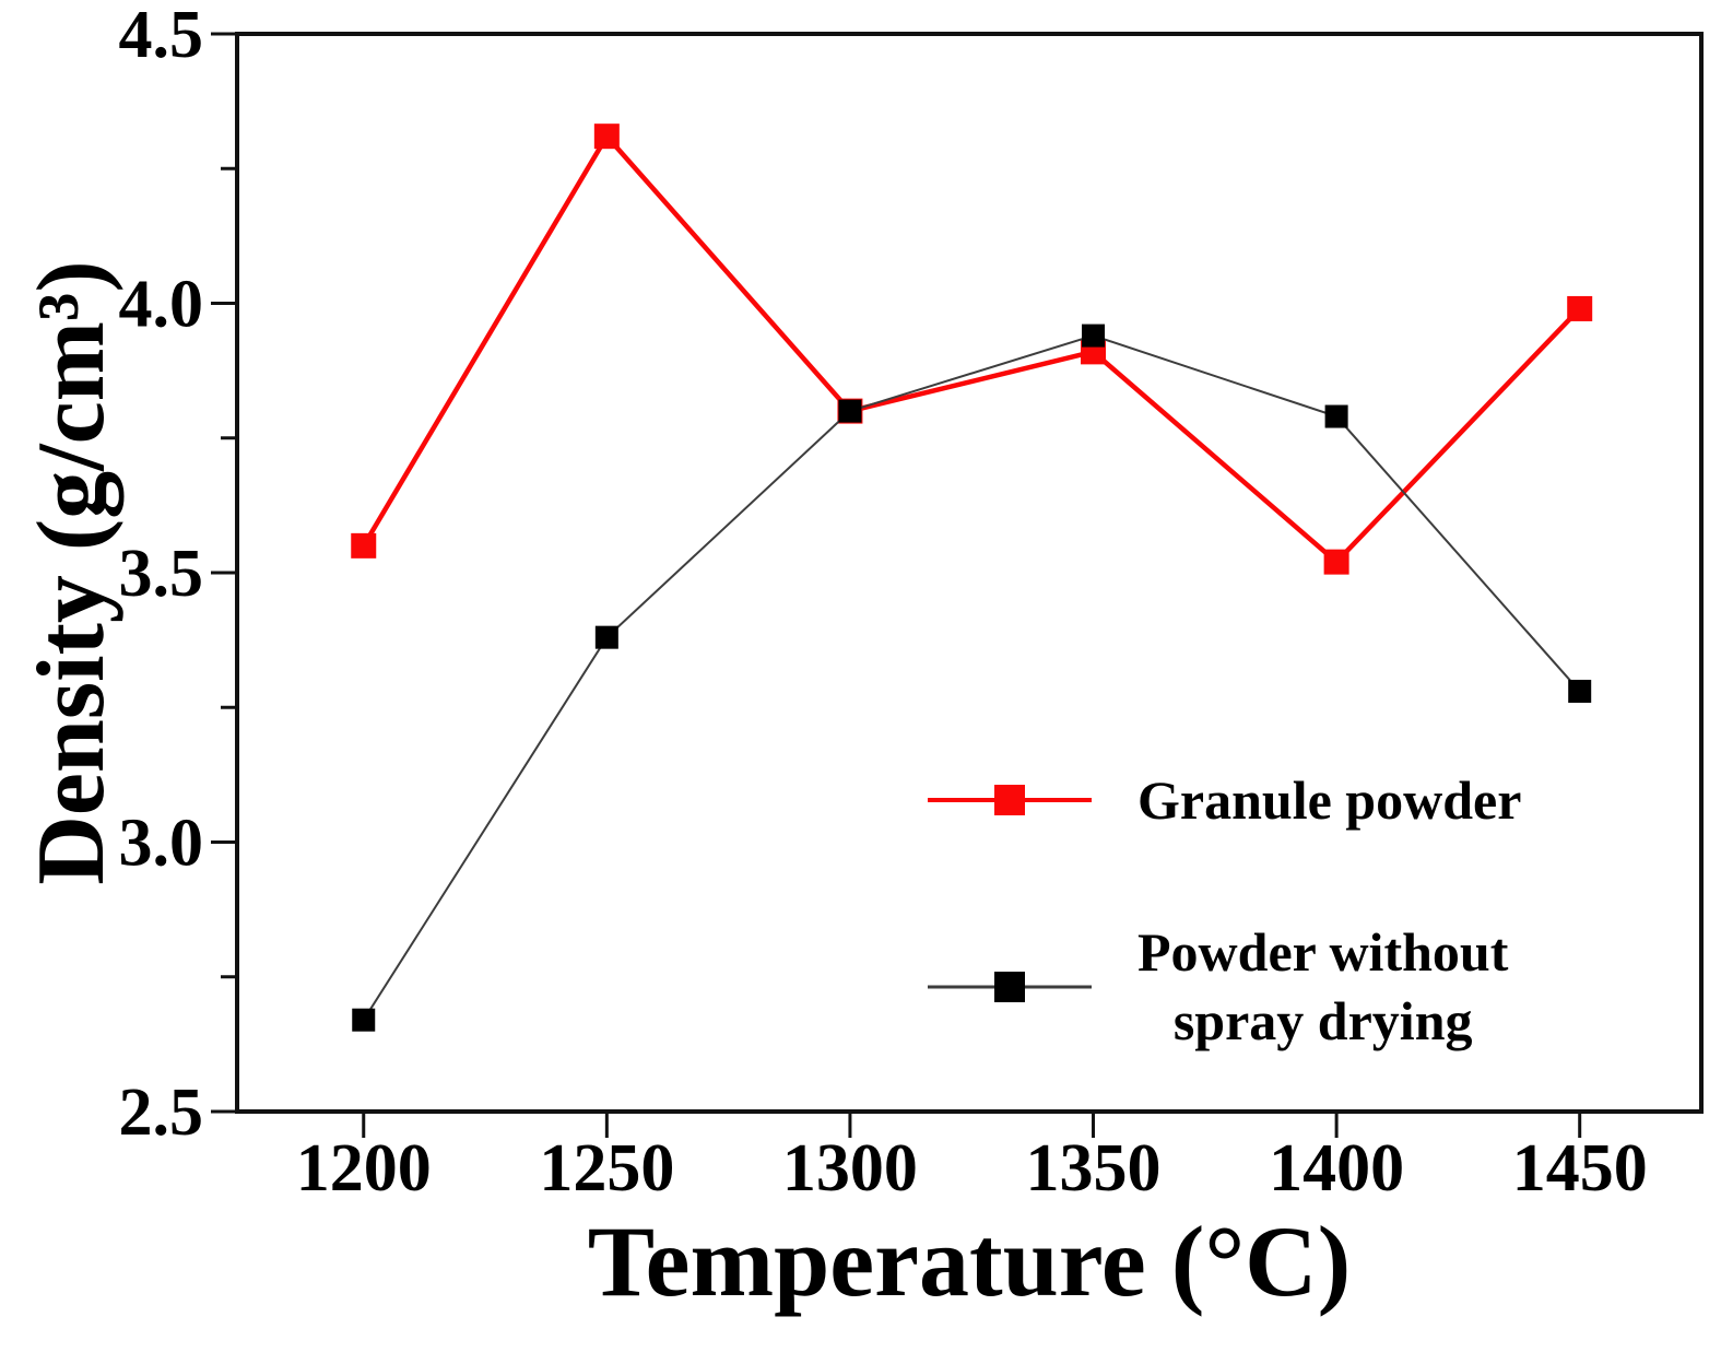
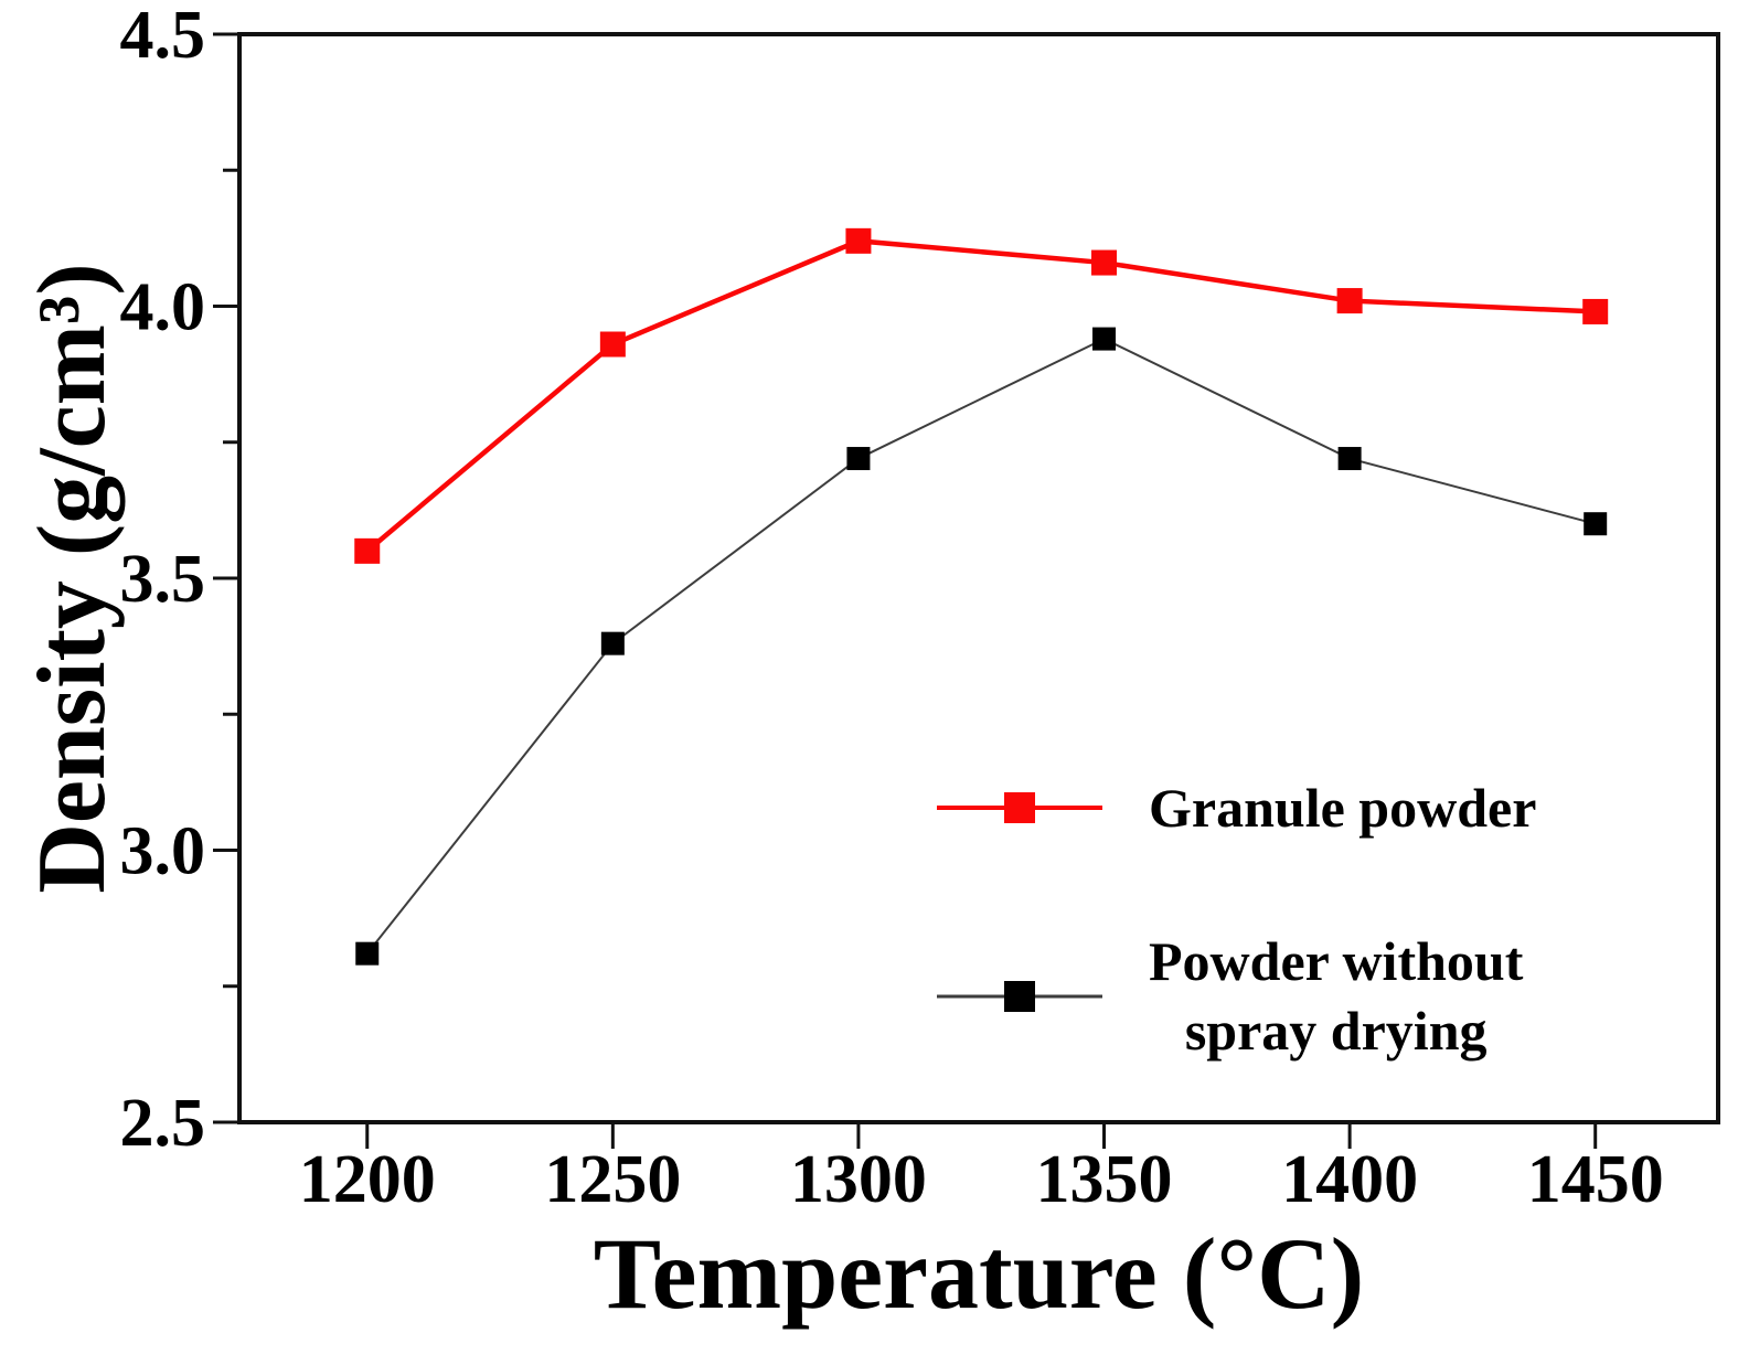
Powder without spray drying/1200: 2.67 -> 2.81
Granule powder/1250: 4.31 -> 3.93
Granule powder/1300: 3.80 -> 4.12
Powder without spray drying/1300: 3.80 -> 3.72
Granule powder/1350: 3.91 -> 4.08
Granule powder/1400: 3.52 -> 4.01
Powder without spray drying/1400: 3.79 -> 3.72
Powder without spray drying/1450: 3.28 -> 3.60
